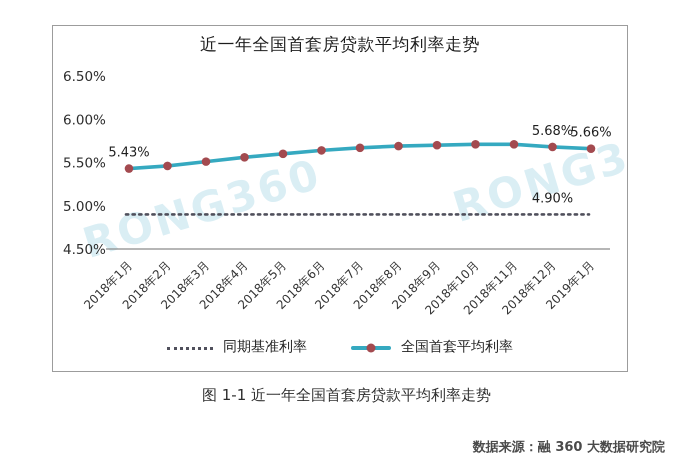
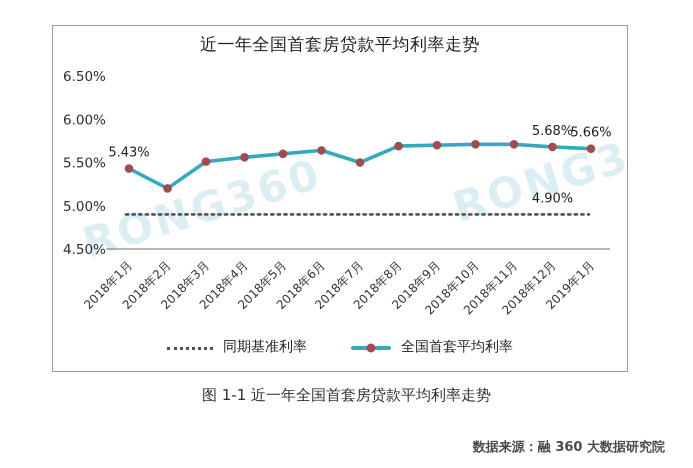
全国首套平均利率/2018年2月: 5.5% -> 5.2%
全国首套平均利率/2018年7月: 5.7% -> 5.5%
